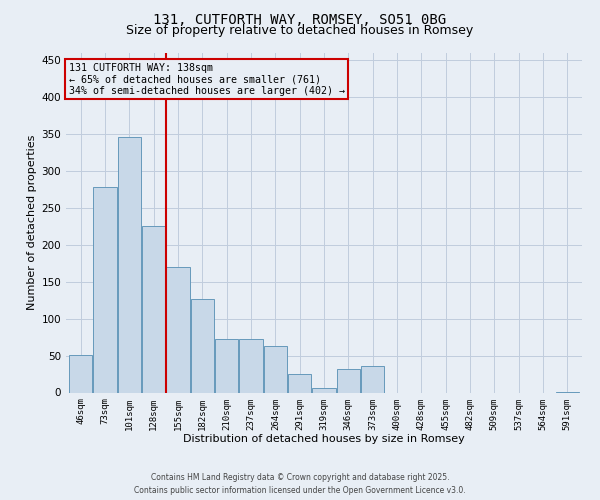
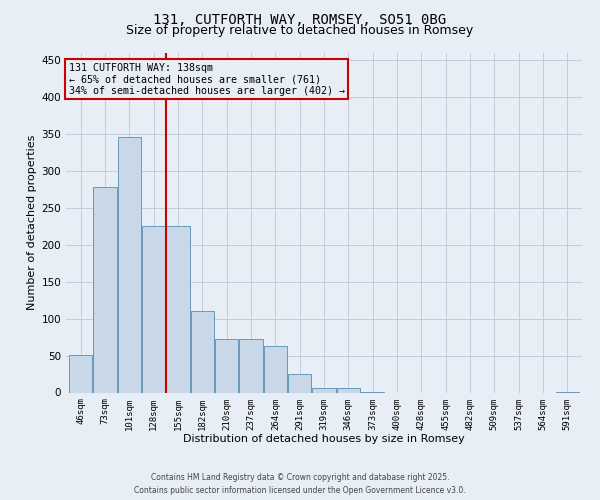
155sqm: 170 -> 225
182sqm: 126 -> 110
346sqm: 32 -> 6
373sqm: 36 -> 1
